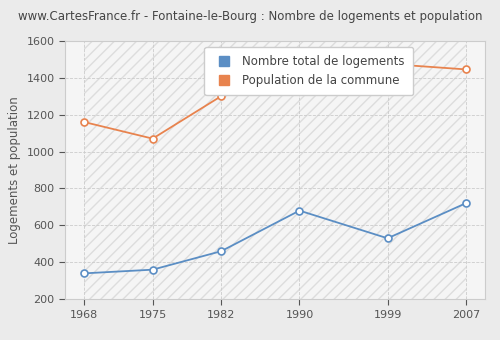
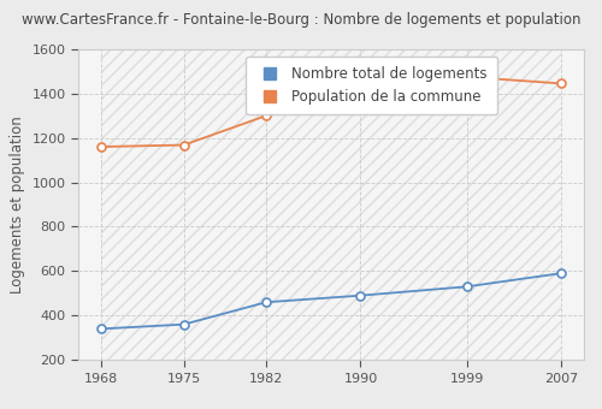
Population de la commune/1975: 1070 -> 1170
Nombre total de logements/1990: 680 -> 490
Nombre total de logements/2007: 720 -> 590
